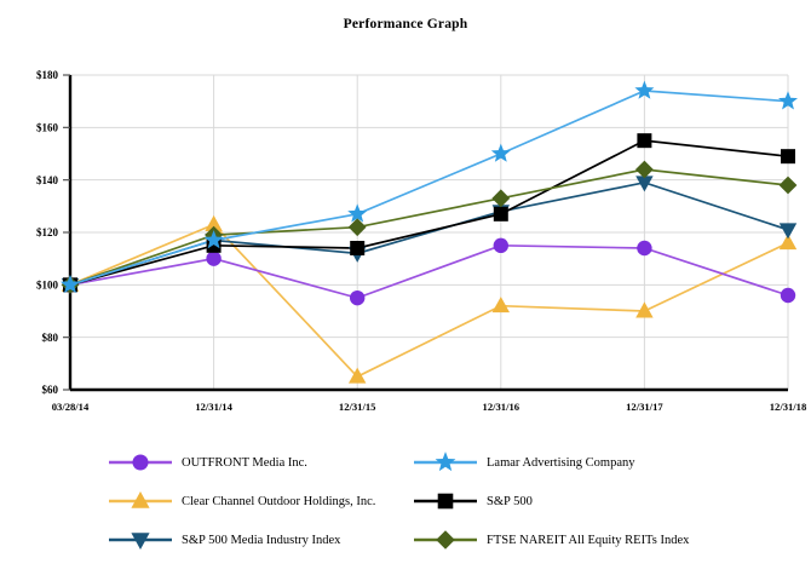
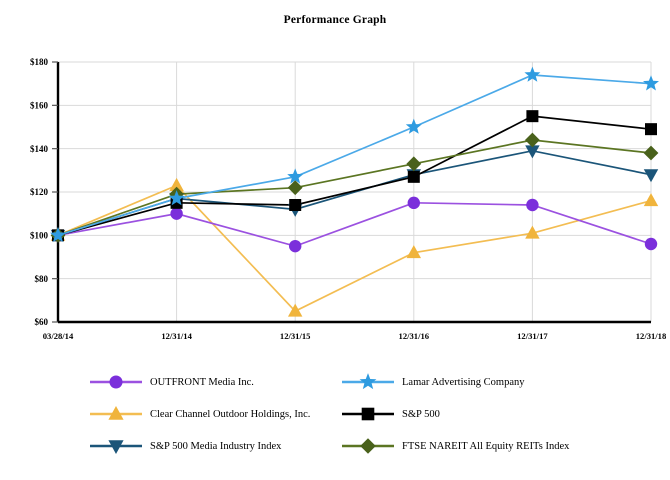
Clear Channel Outdoor Holdings, Inc./12/31/17: $90 -> $101
S&P 500 Media Industry Index/12/31/18: $121 -> $128
